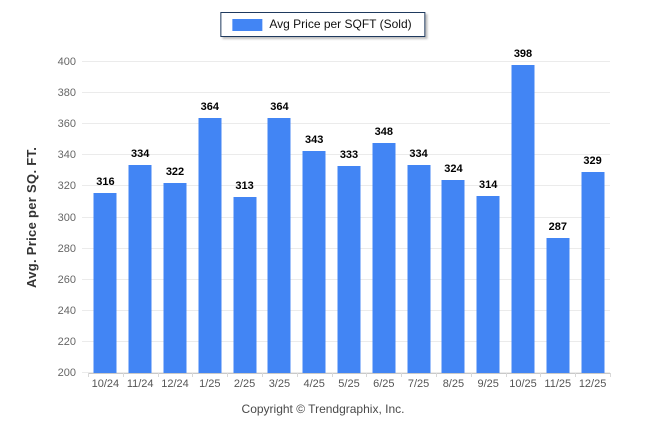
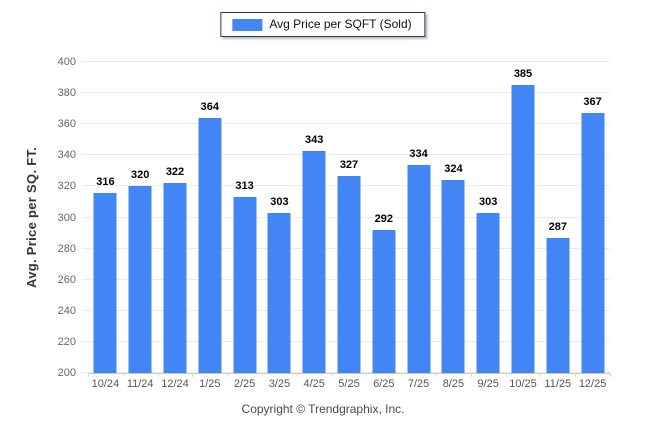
11/24: 334 -> 320
3/25: 364 -> 303
5/25: 333 -> 327
6/25: 348 -> 292
9/25: 314 -> 303
10/25: 398 -> 385
12/25: 329 -> 367
